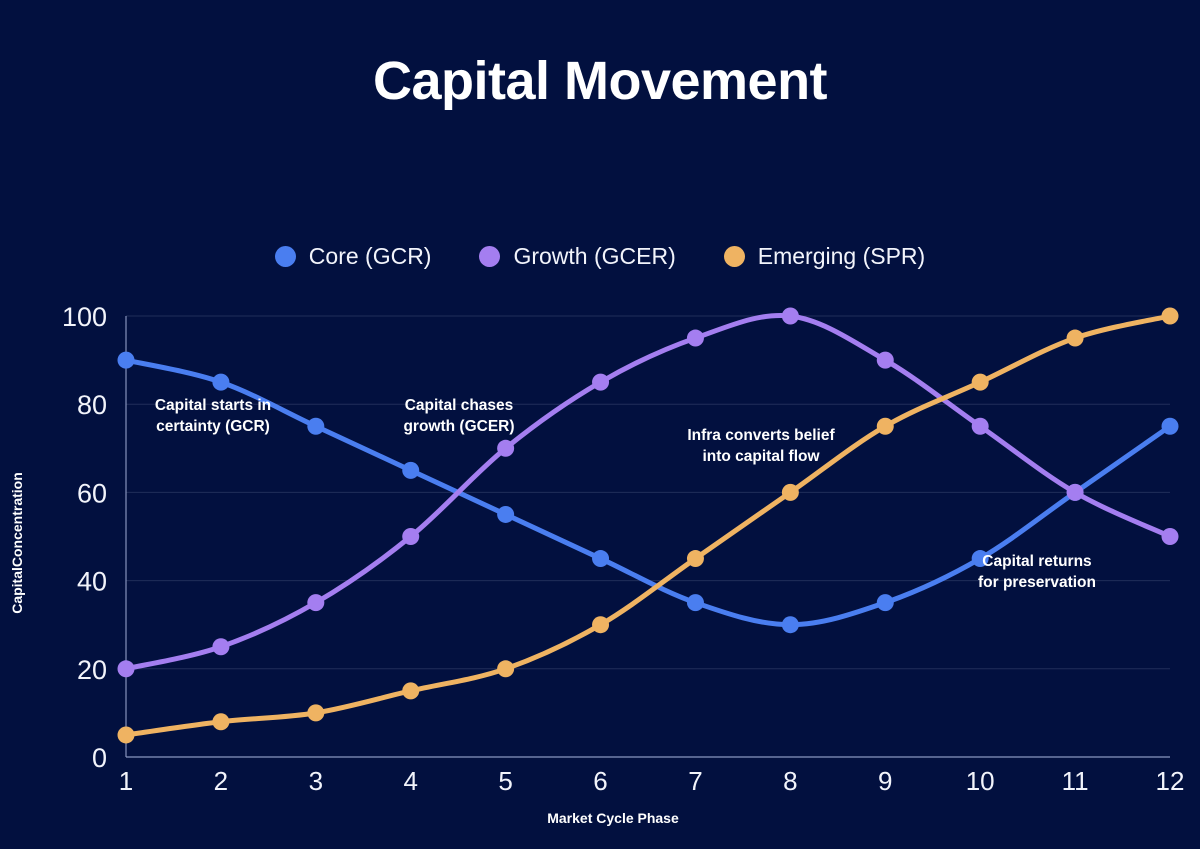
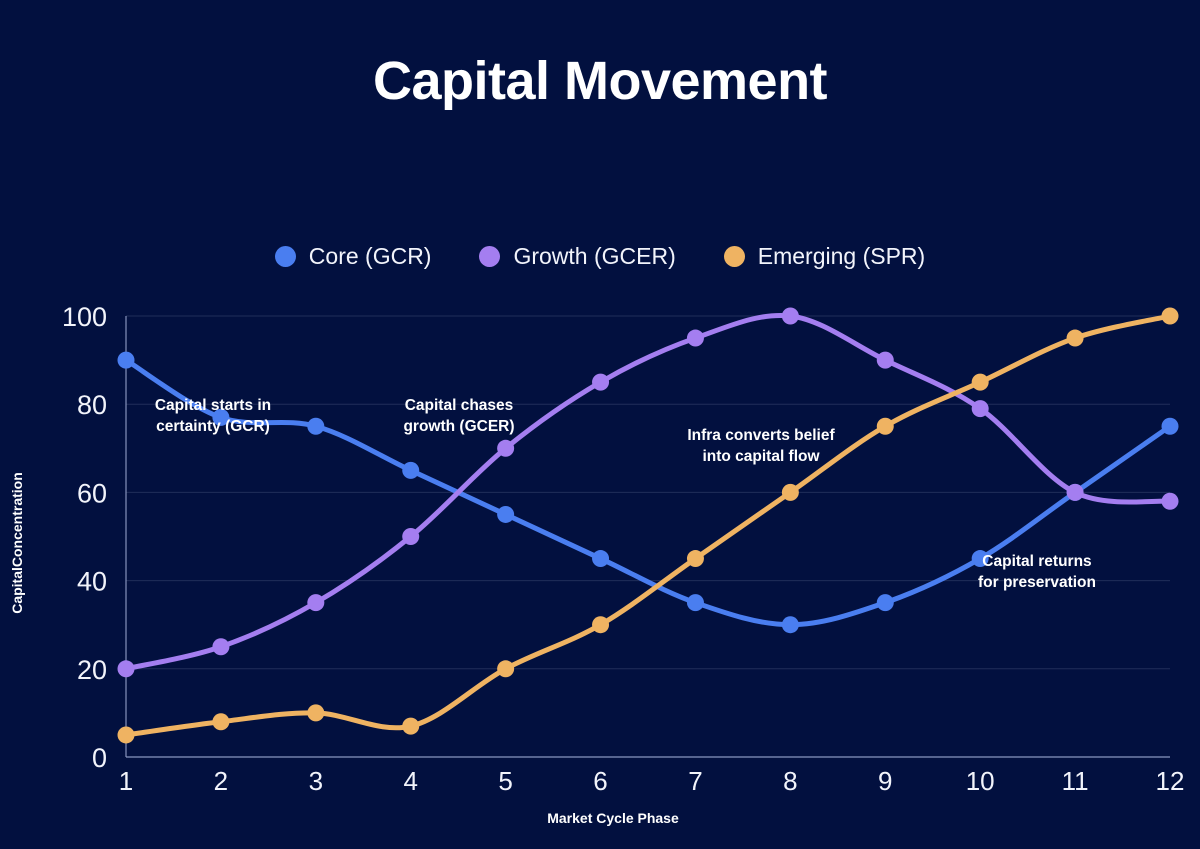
Core (GCR)/2: 85 -> 77
Emerging (SPR)/4: 15 -> 7
Growth (GCER)/10: 75 -> 79
Growth (GCER)/12: 50 -> 58
